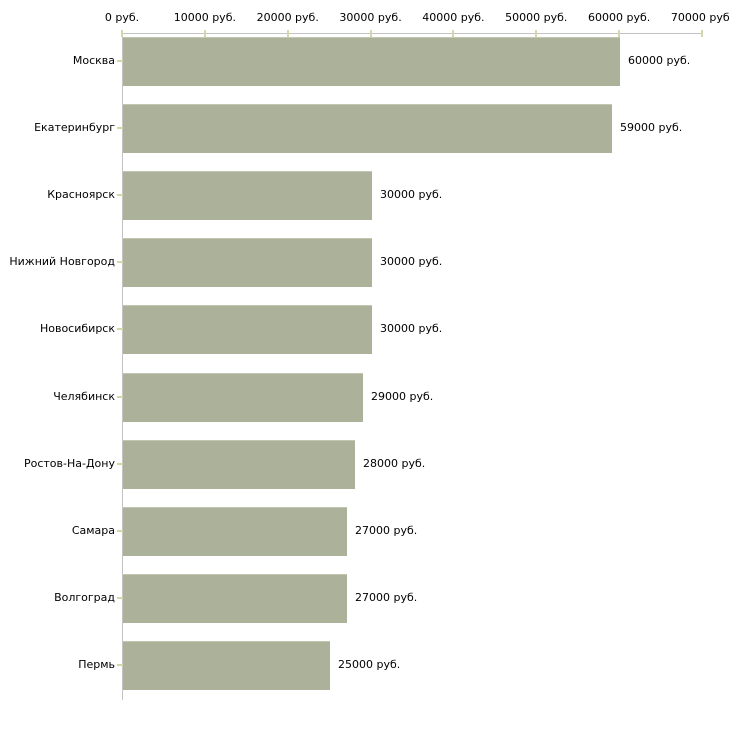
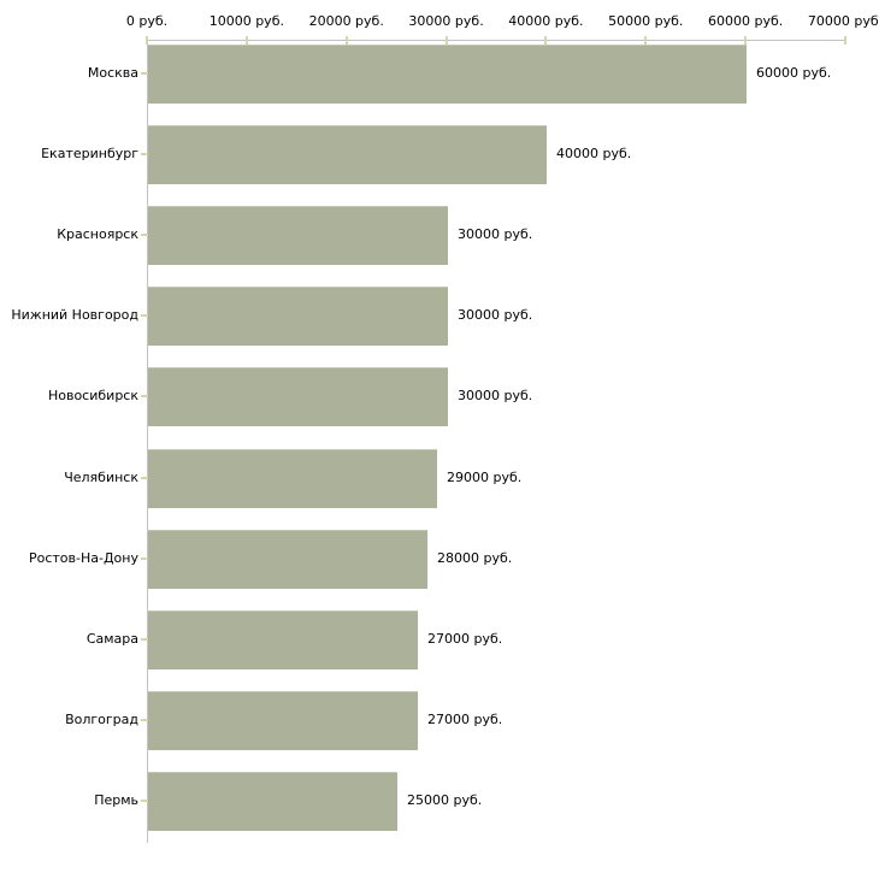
Екатеринбург: 59000 -> 40000
